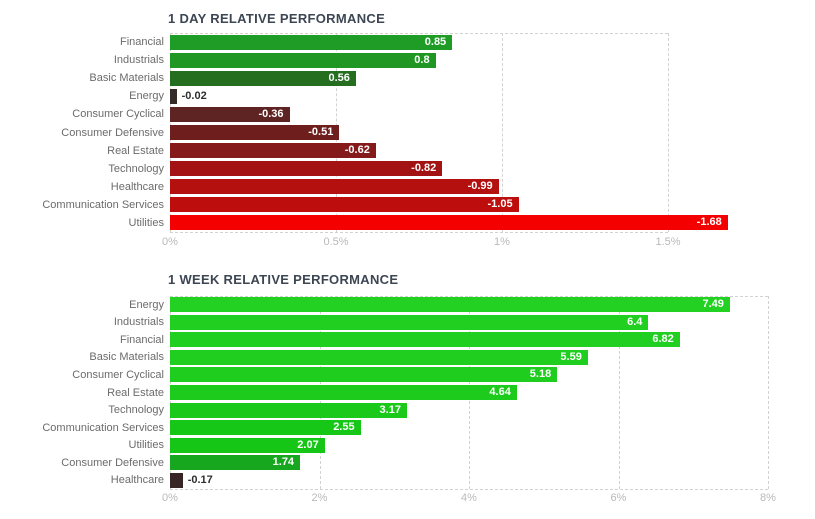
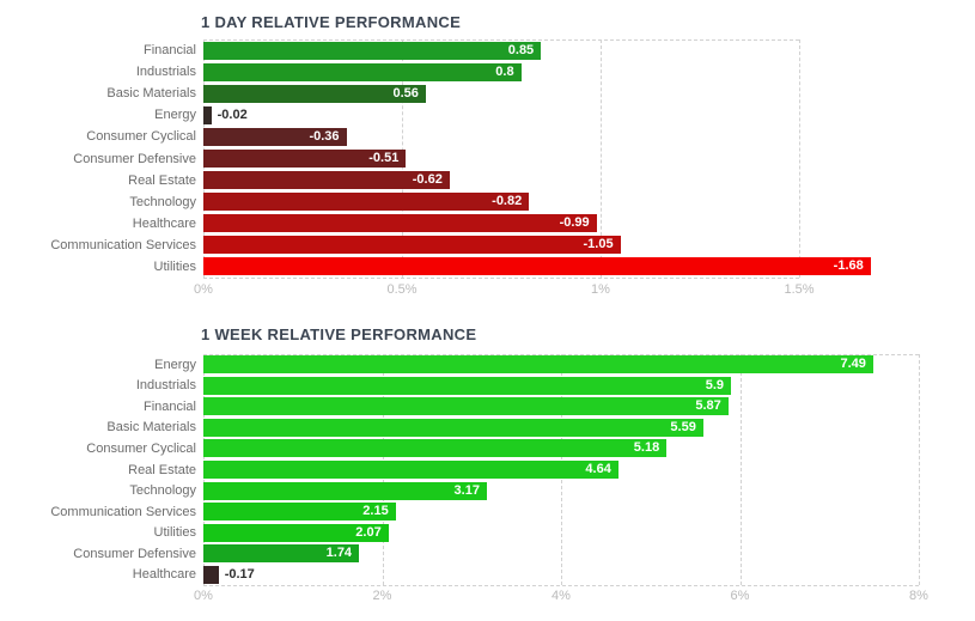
1 WEEK RELATIVE PERFORMANCE/Industrials: 6.4 -> 5.9
1 WEEK RELATIVE PERFORMANCE/Financial: 6.82 -> 5.87
1 WEEK RELATIVE PERFORMANCE/Communication Services: 2.55 -> 2.15
